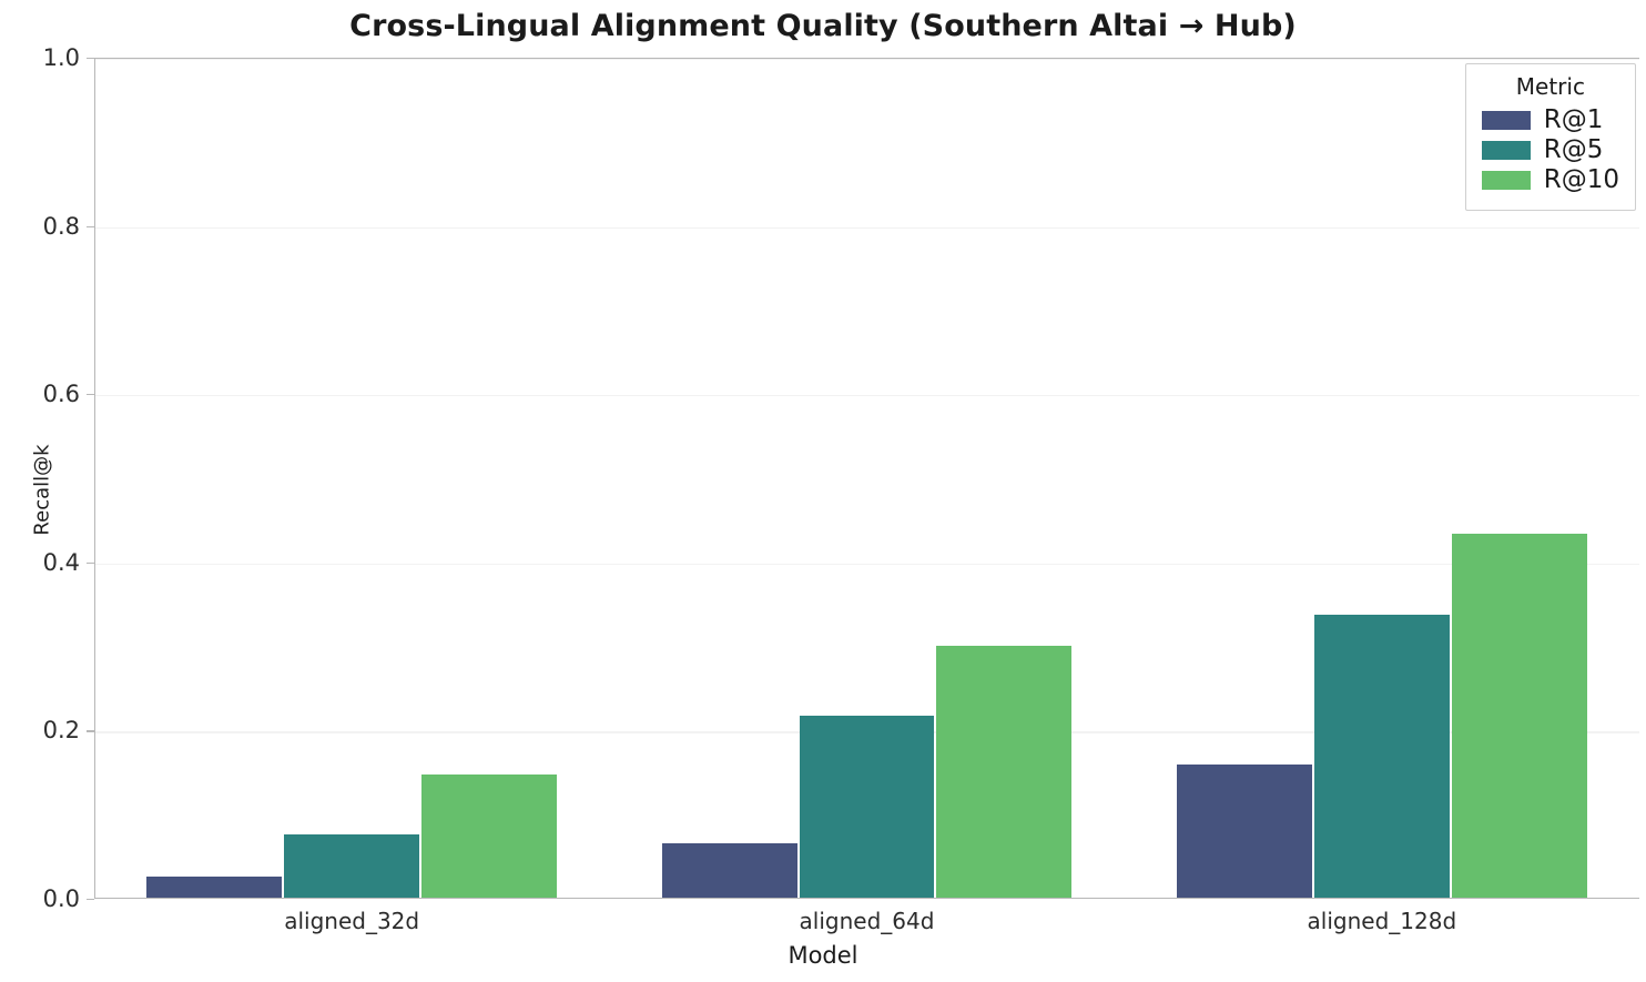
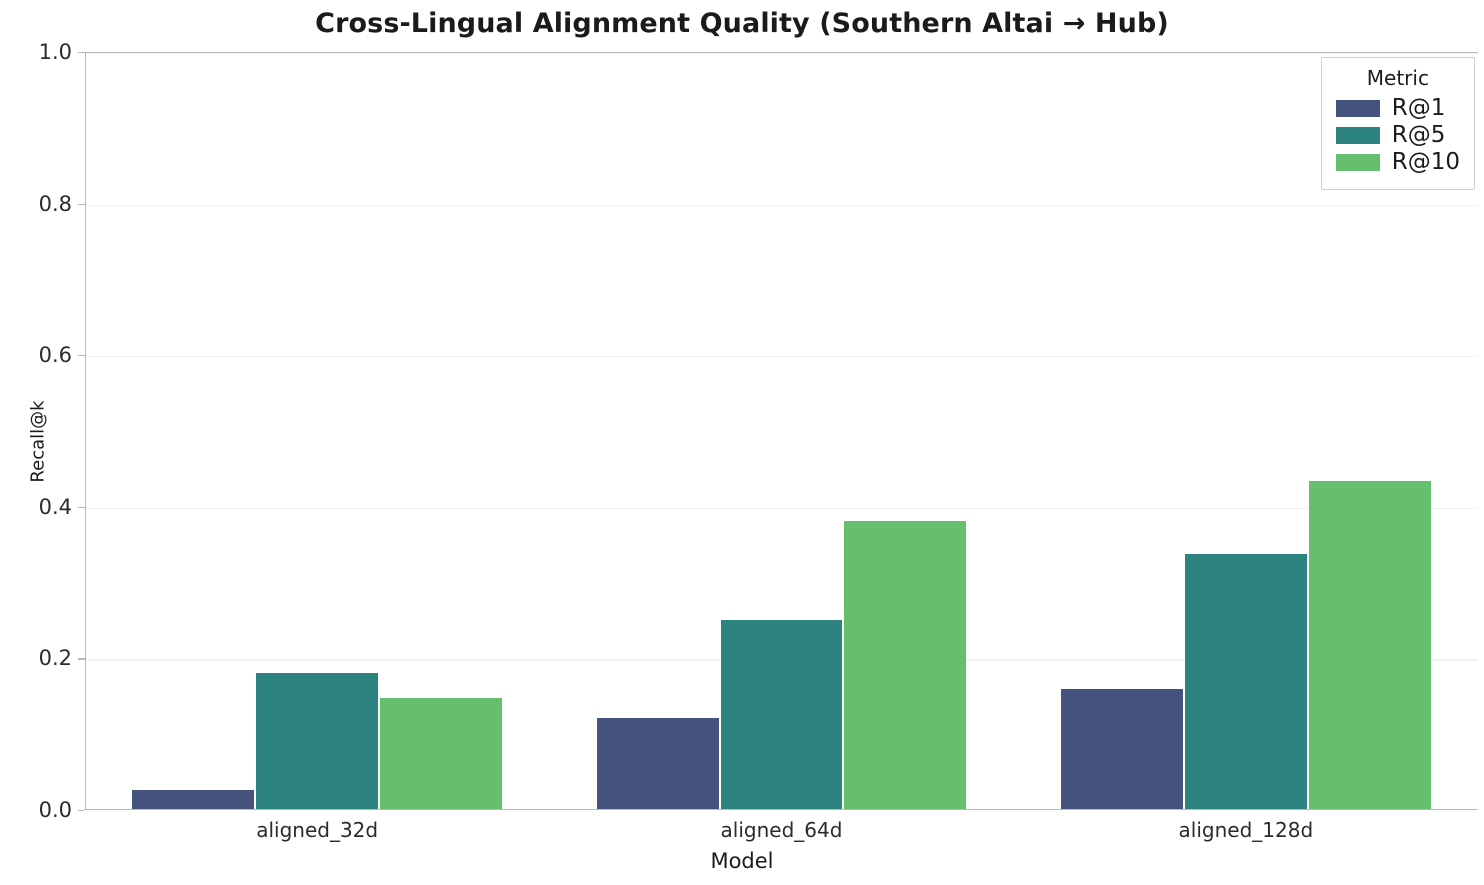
R@5/aligned_32d: 0.07 -> 0.18
R@1/aligned_64d: 0.07 -> 0.12
R@5/aligned_64d: 0.22 -> 0.25
R@10/aligned_64d: 0.30 -> 0.38
